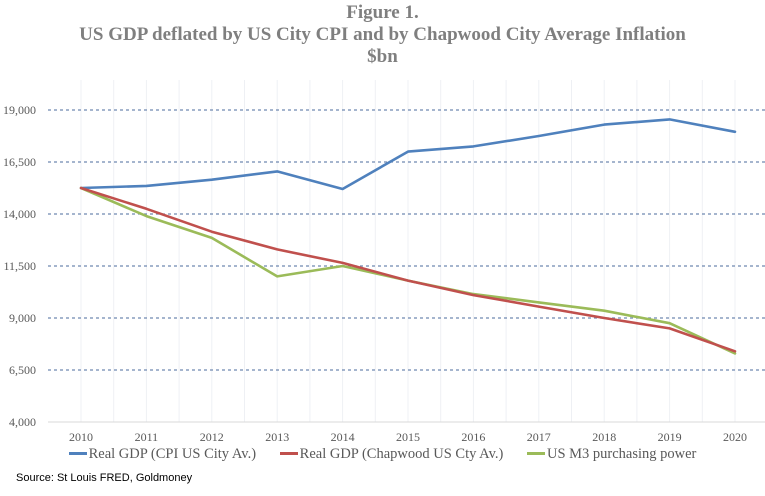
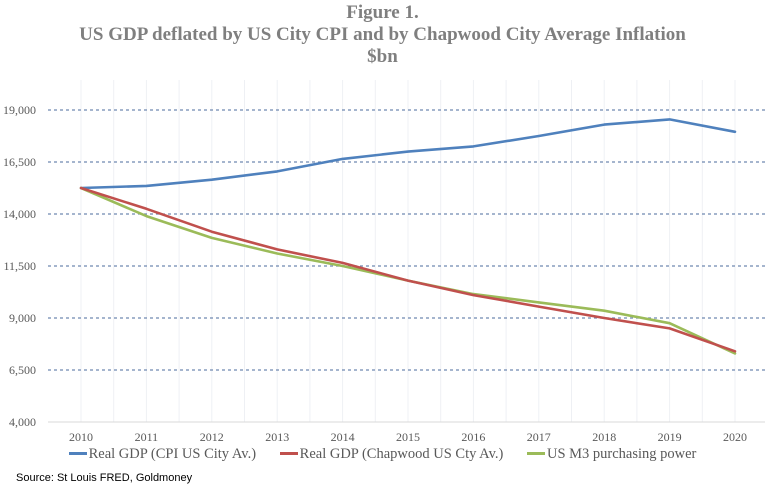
US M3 purchasing power/2013: 11000 -> 12100
Real GDP (CPI US City Av.)/2014: 15200 -> 16600
